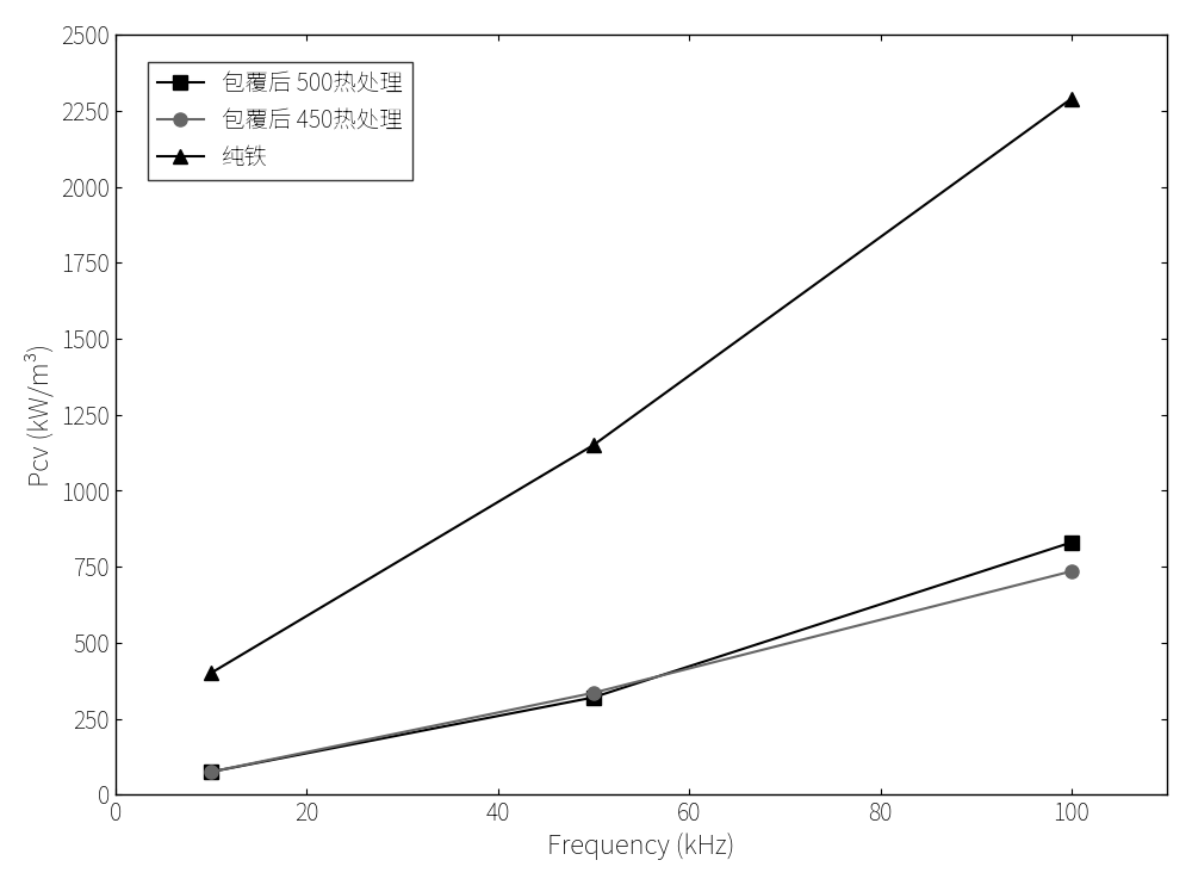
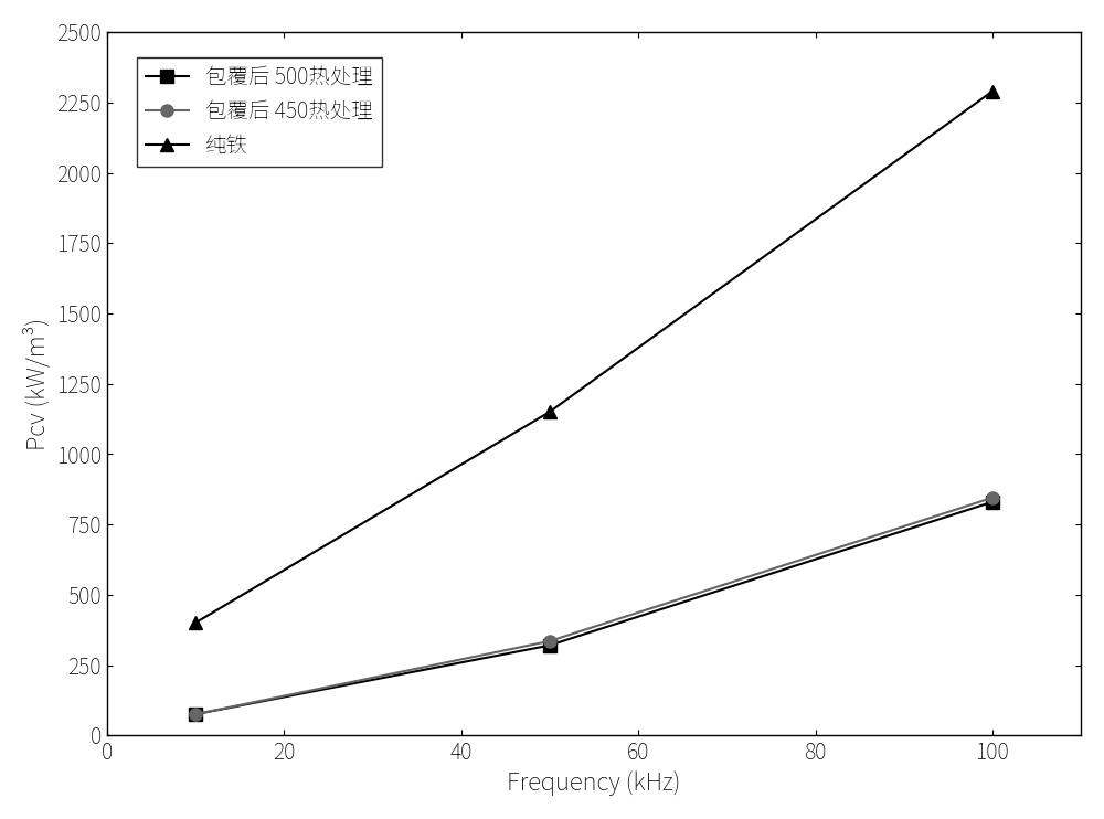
包覆后 450热处理/100: 735 -> 845
